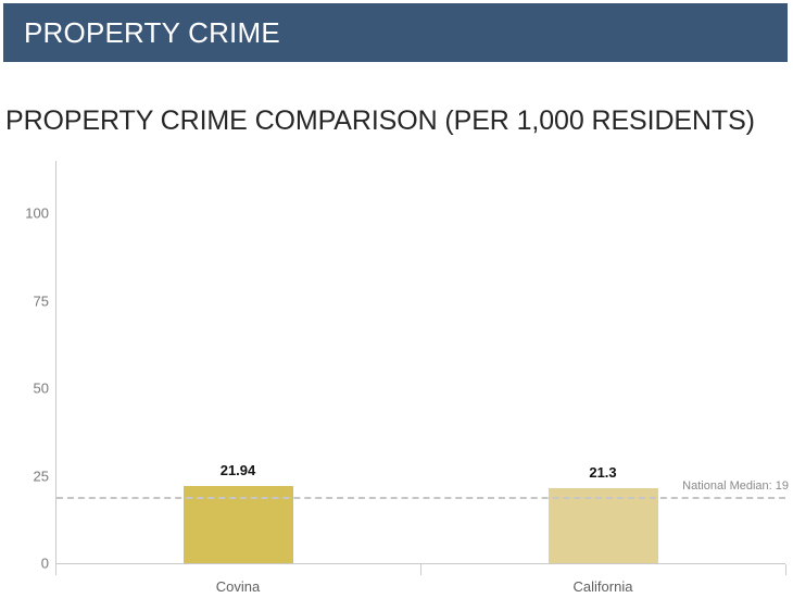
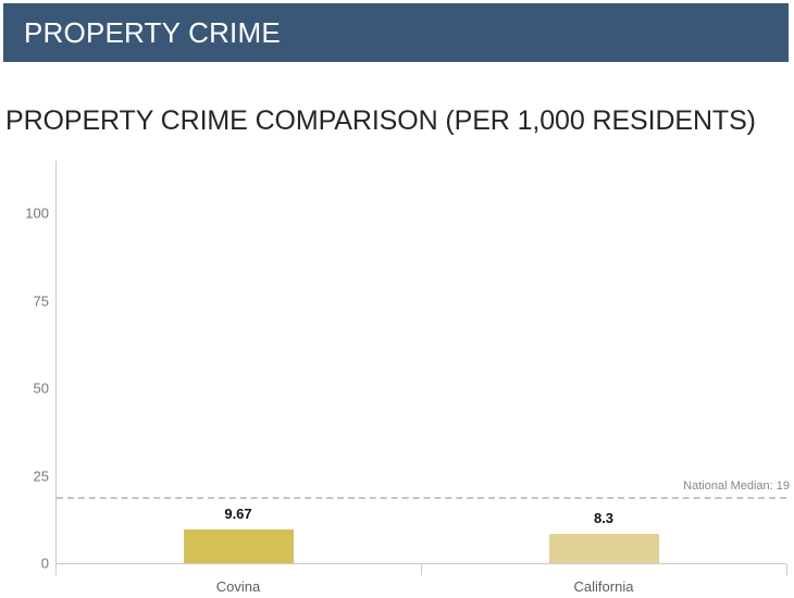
Covina: 21.94 -> 9.67
California: 21.3 -> 8.3
